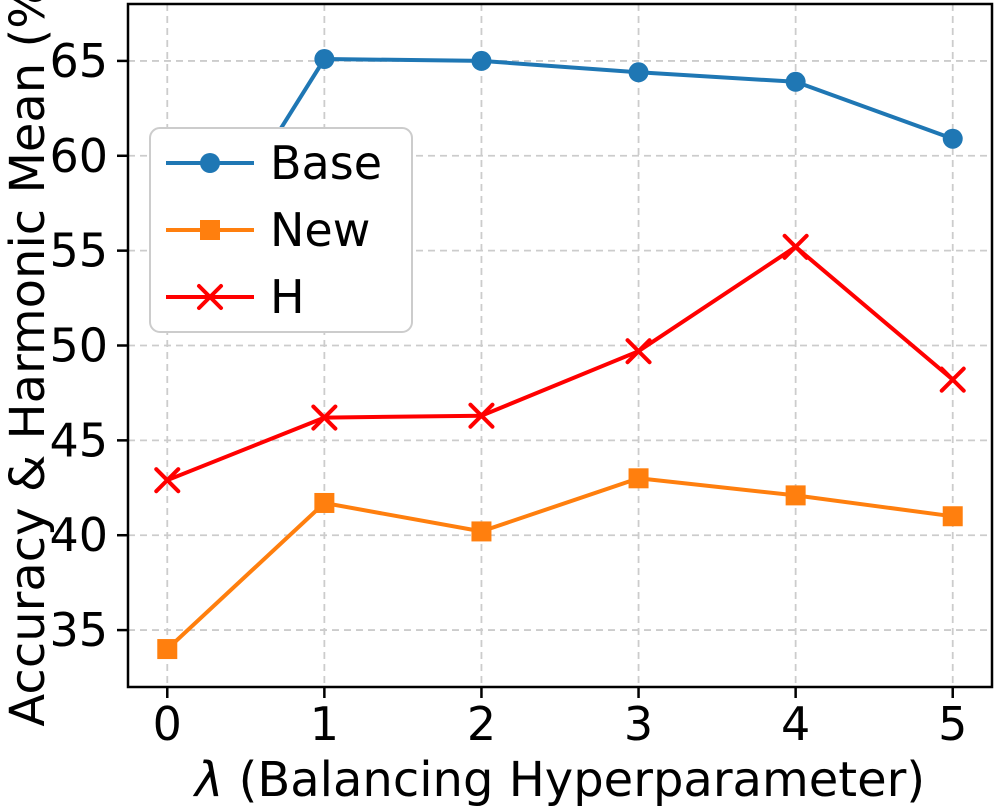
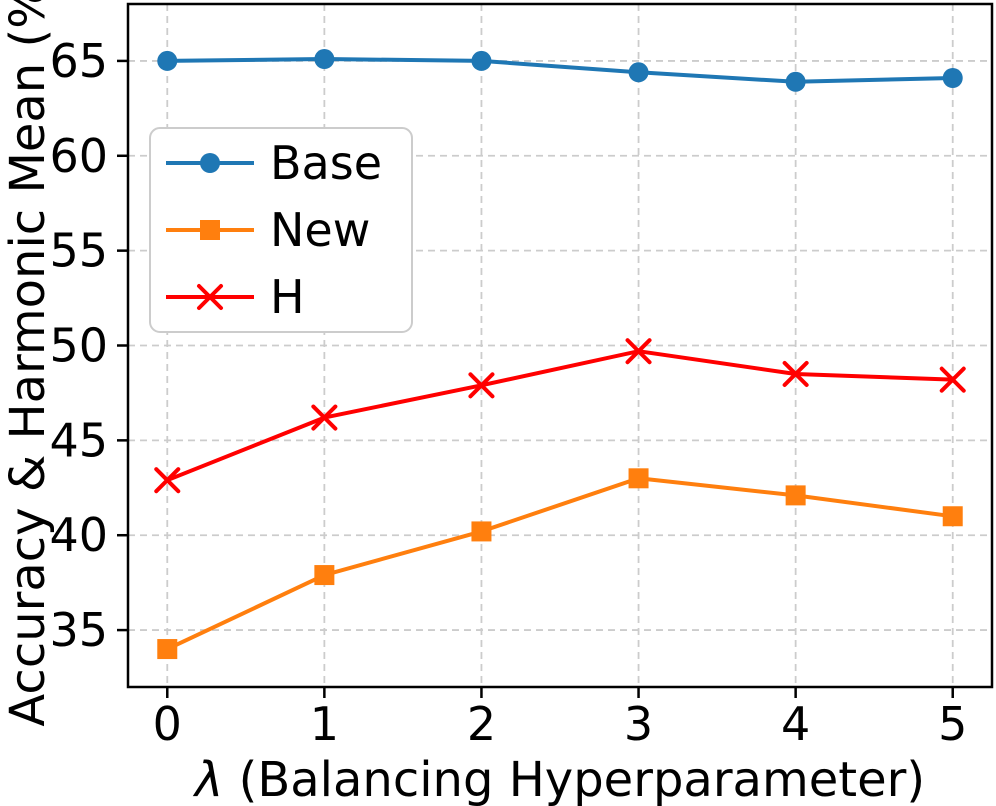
Base/0: 51.9 -> 65.0
New/1: 41.7 -> 37.9
H/2: 46.3 -> 47.9
H/4: 55.2 -> 48.5
Base/5: 60.9 -> 64.1
